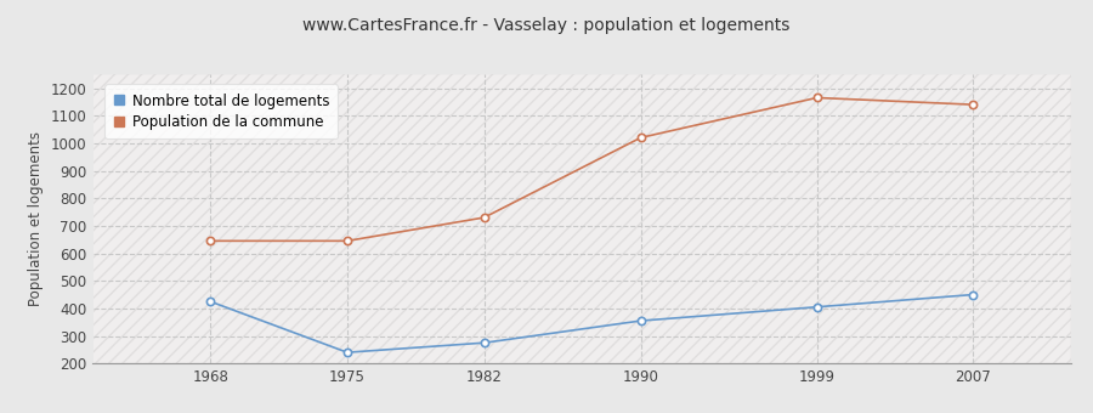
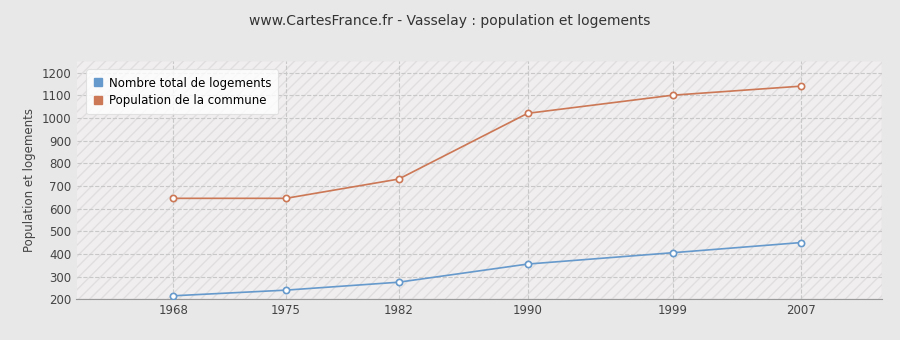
Nombre total de logements/1968: 425 -> 215
Population de la commune/1999: 1165 -> 1100
